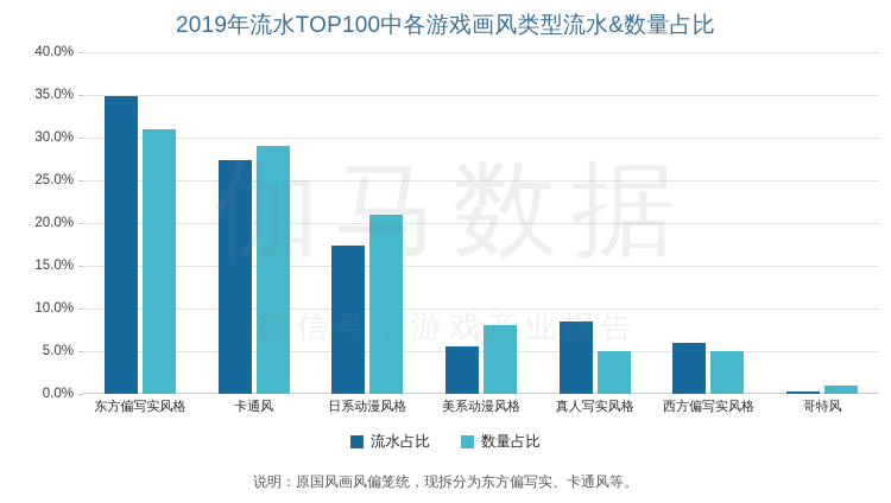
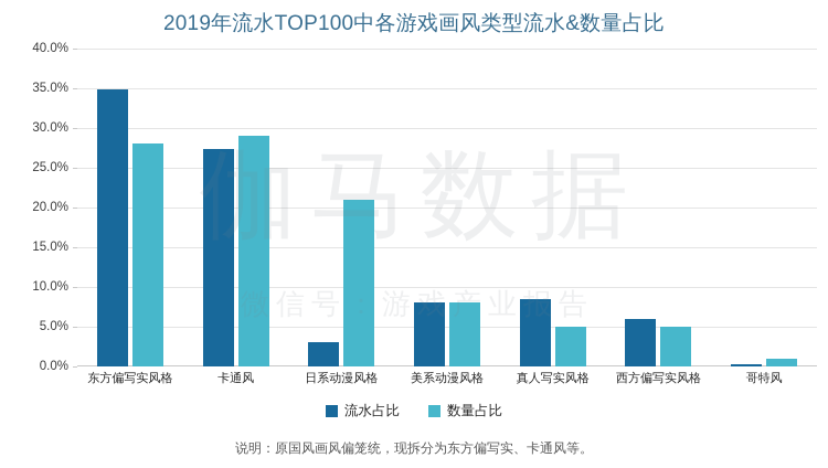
数量占比/东方偏写实风格: 31% -> 28%
流水占比/日系动漫风格: 17% -> 3%
流水占比/美系动漫风格: 6% -> 8%
